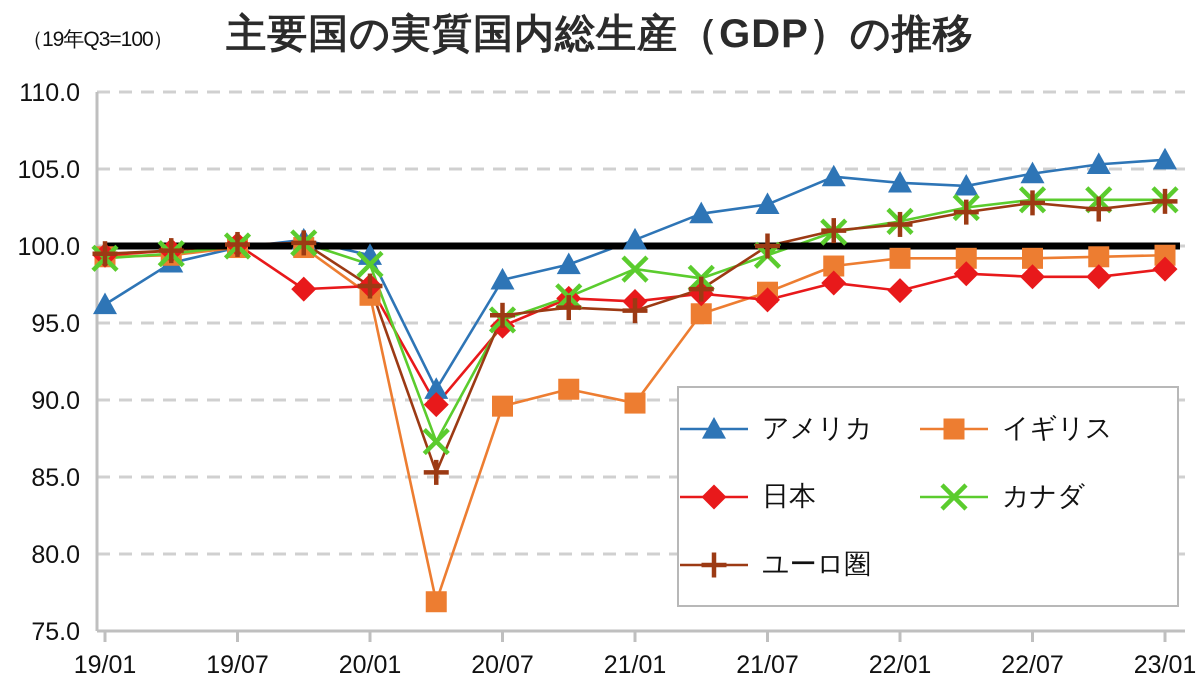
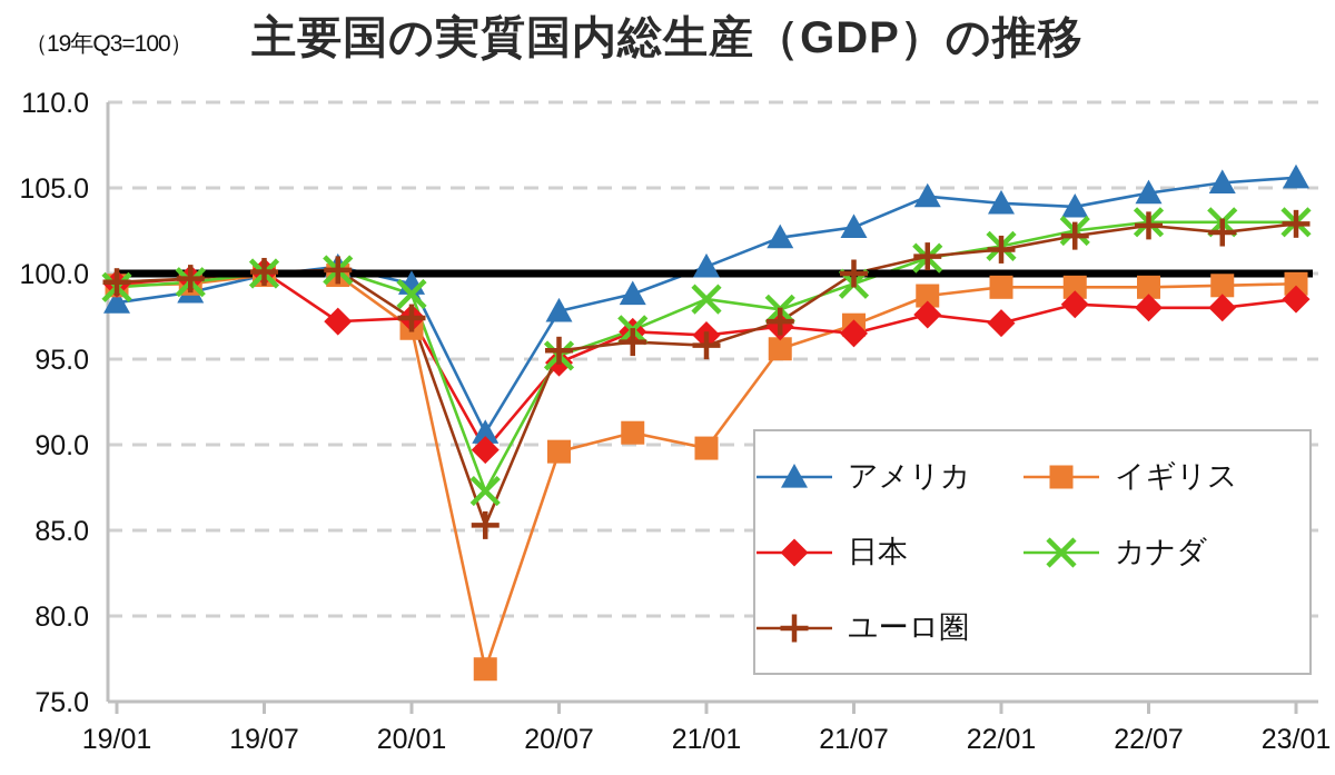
アメリカ/19/01: 96.2 -> 98.3
